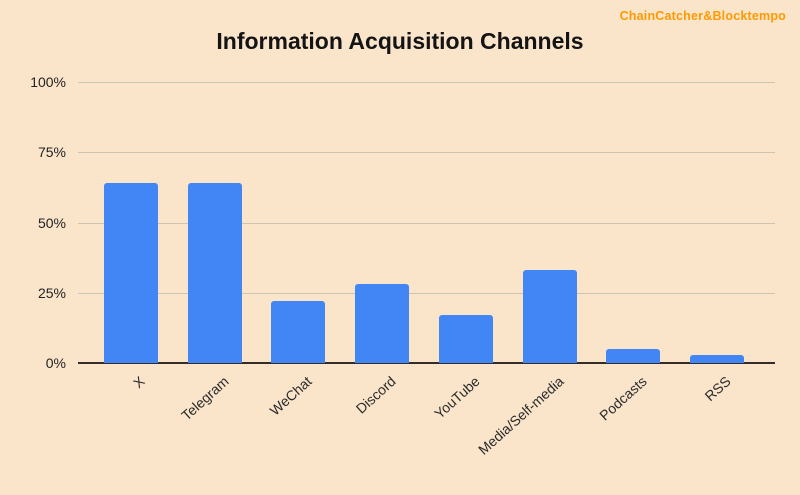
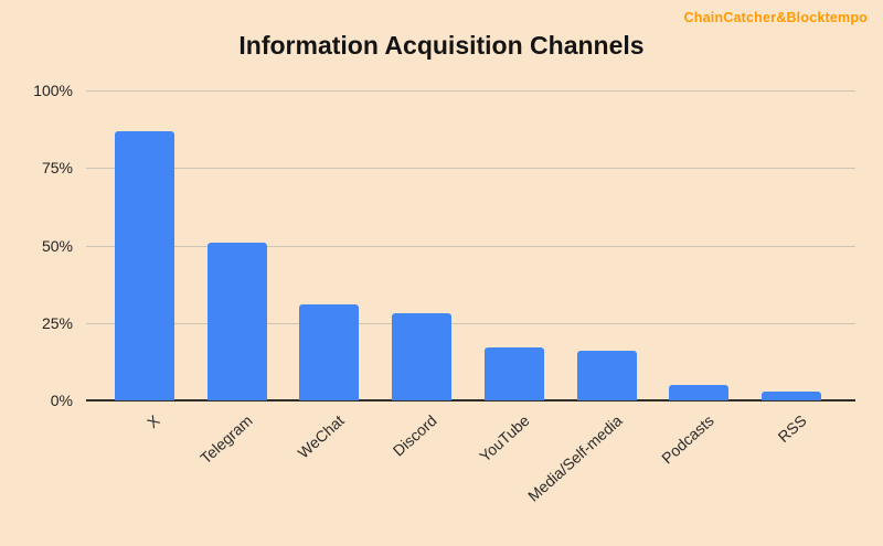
X: 64% -> 87%
Telegram: 64% -> 51%
WeChat: 22% -> 31%
Media/Self-media: 33% -> 16%
